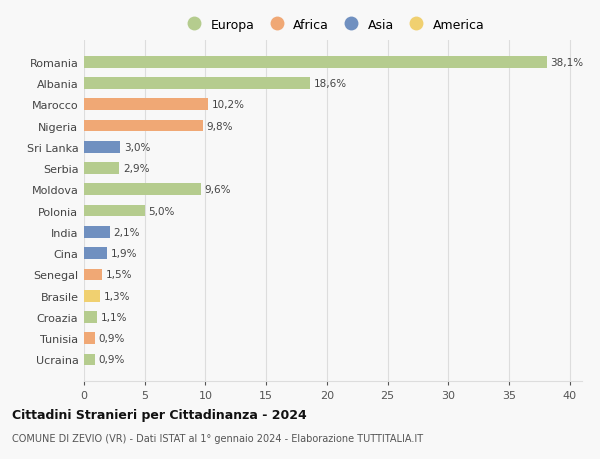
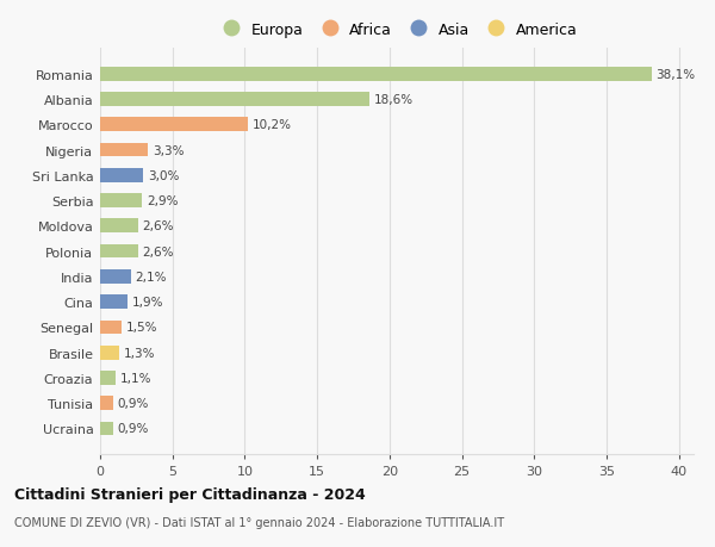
Nigeria: 9,8% -> 3,3%
Moldova: 9,6% -> 2,6%
Polonia: 5,0% -> 2,6%
